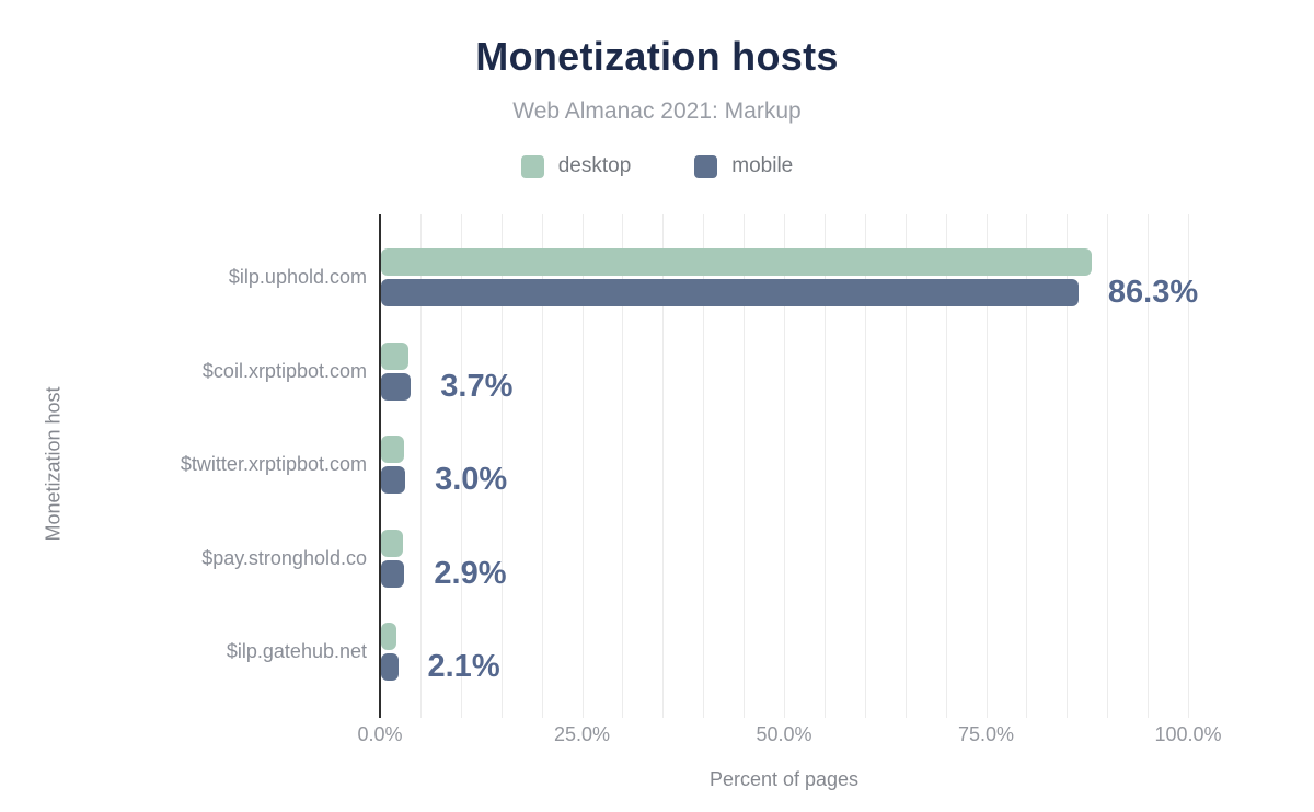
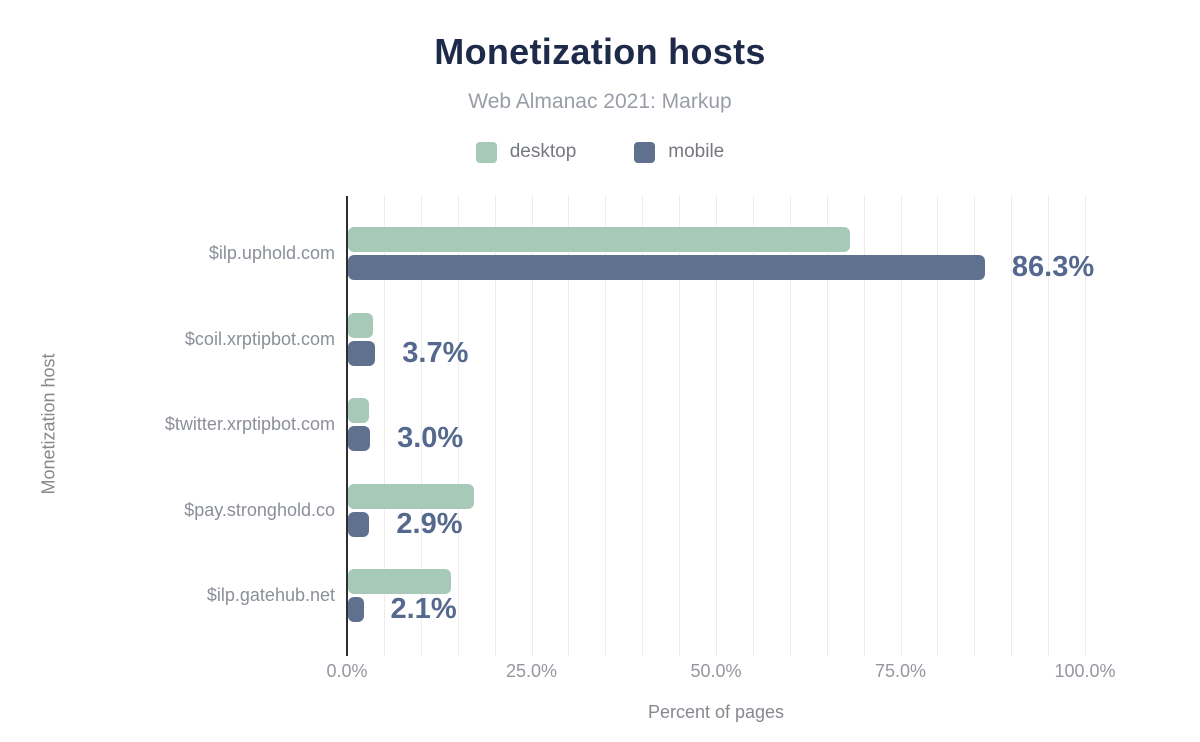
desktop/$ilp.uphold.com: 88% -> 68%
desktop/$pay.stronghold.co: 3% -> 17%
desktop/$ilp.gatehub.net: 2% -> 14%
